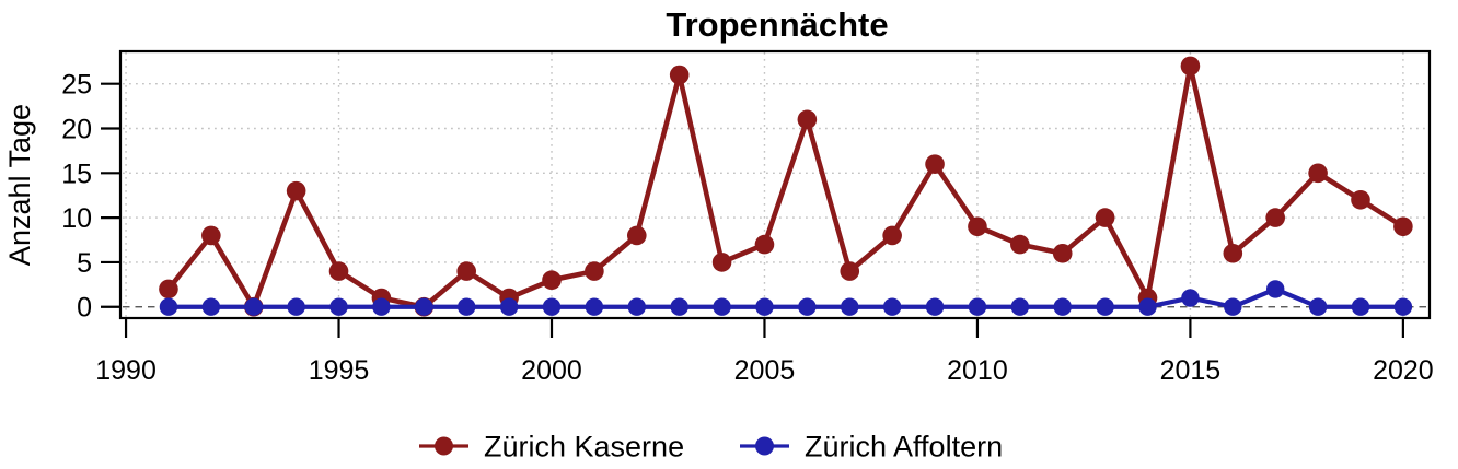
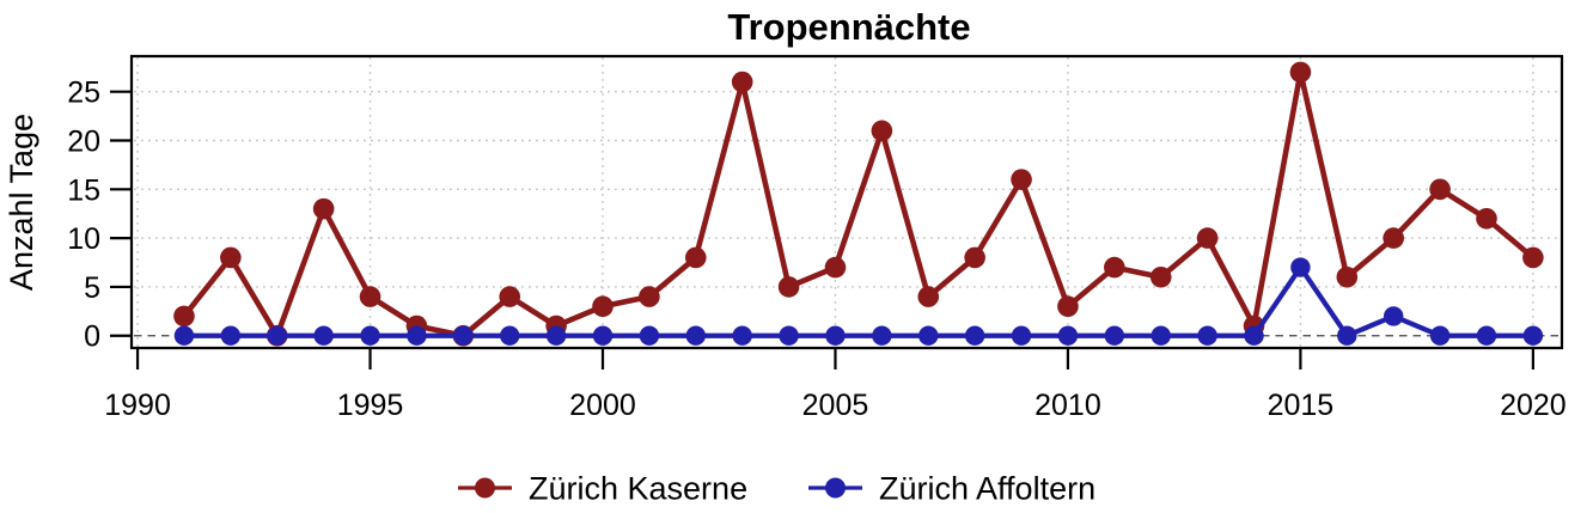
Zürich Kaserne/2010: 9 -> 3
Zürich Affoltern/2015: 1 -> 7
Zürich Kaserne/2020: 9 -> 8
